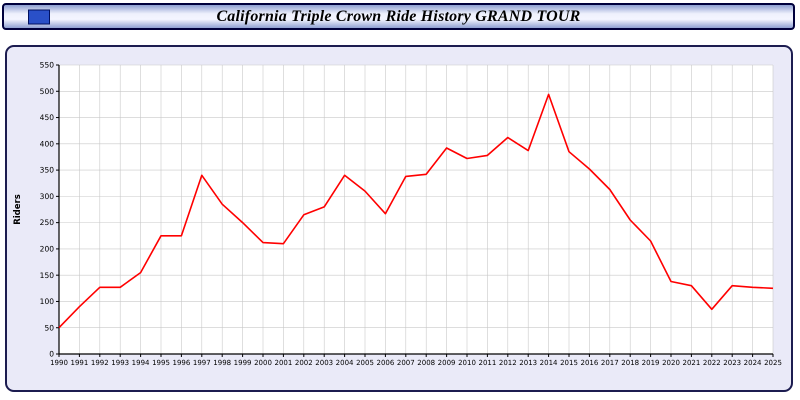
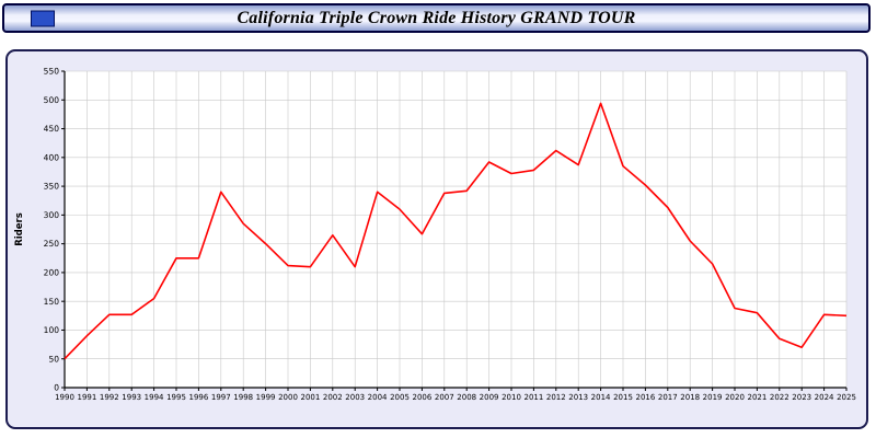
2003: 280 -> 210
2023: 130 -> 70
